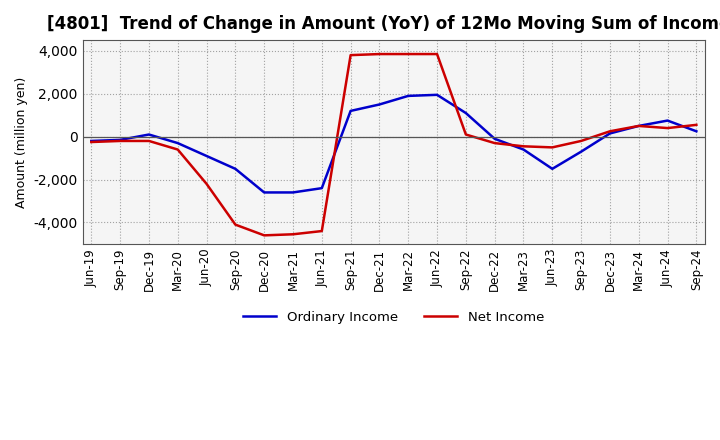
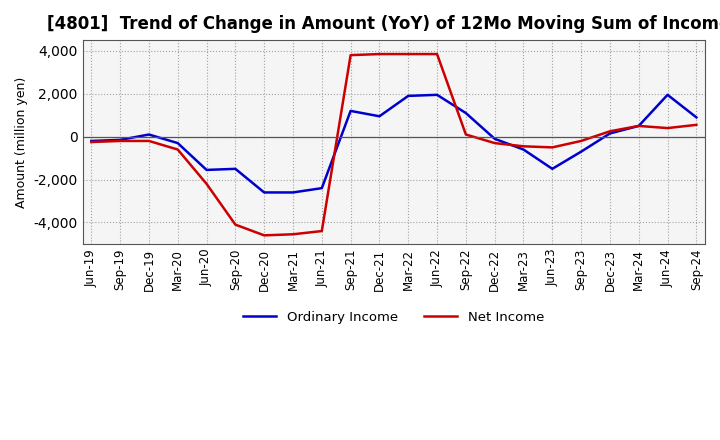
Ordinary Income/Jun-20: -900 -> -1,550
Ordinary Income/Dec-21: 1,500 -> 950
Ordinary Income/Jun-24: 750 -> 1,950
Ordinary Income/Sep-24: 250 -> 900
